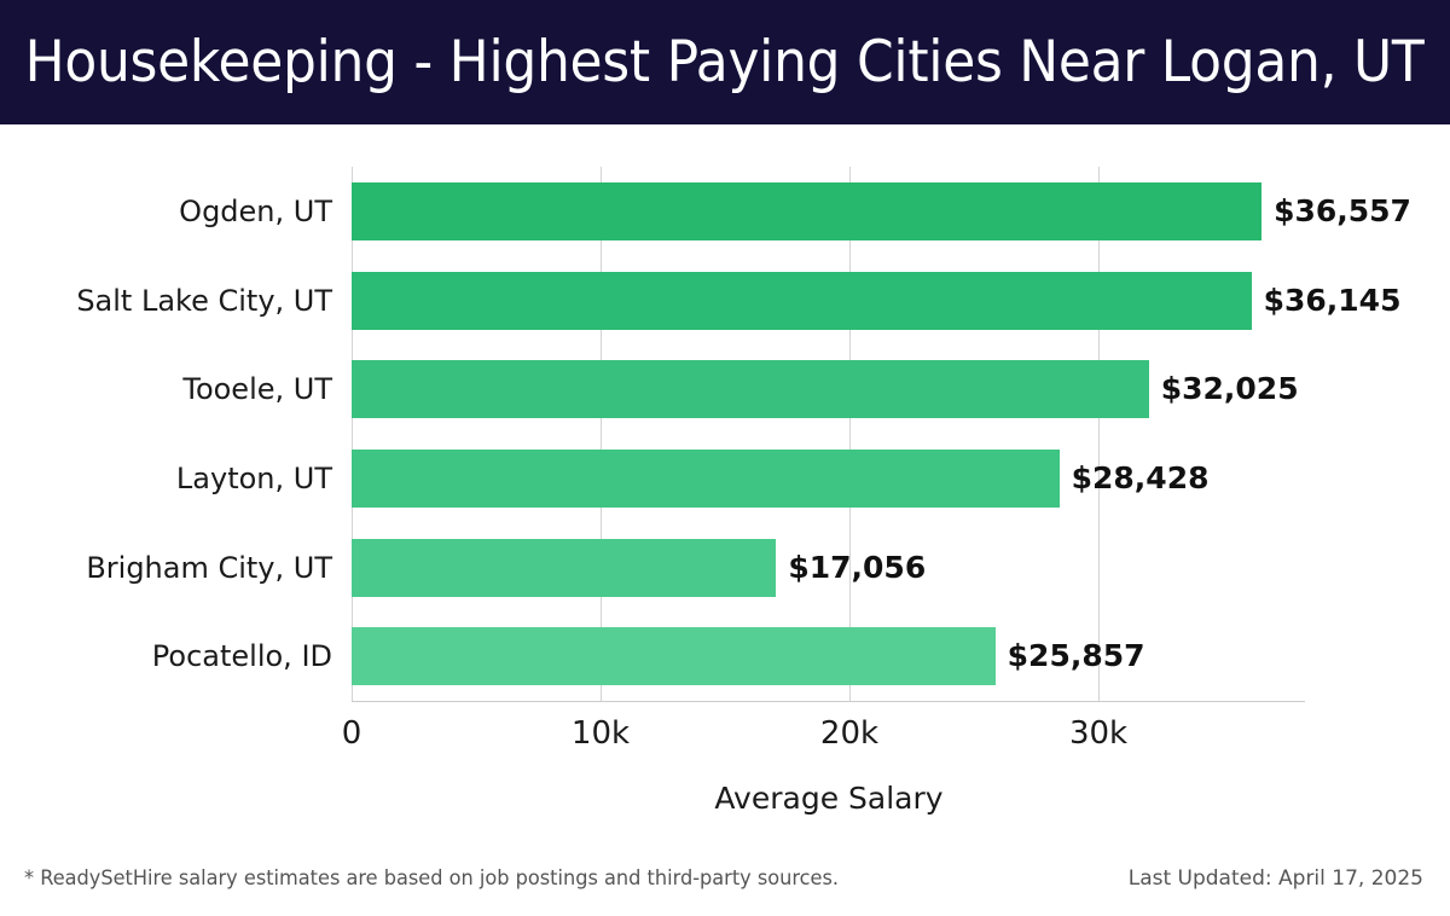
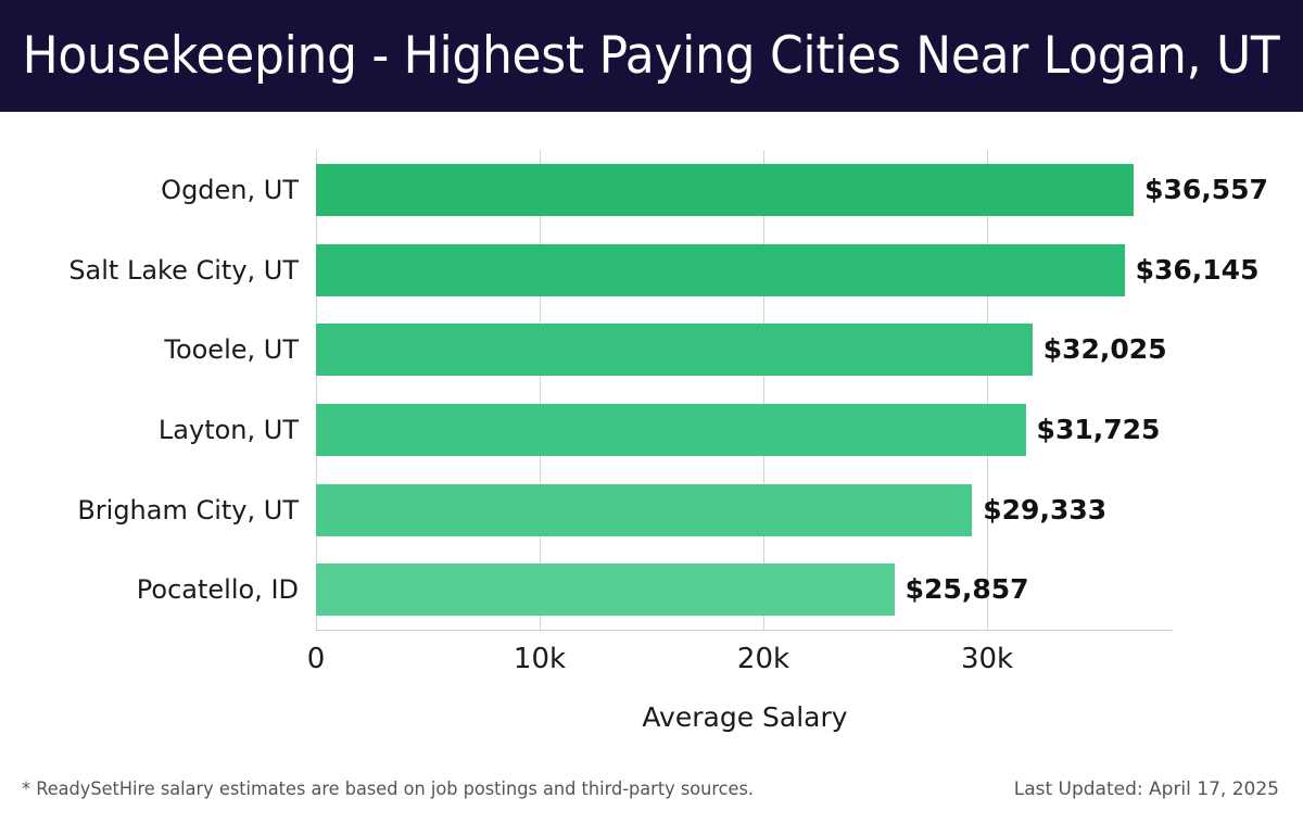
Layton, UT: $28,428 -> $31,725
Brigham City, UT: $17,056 -> $29,333
